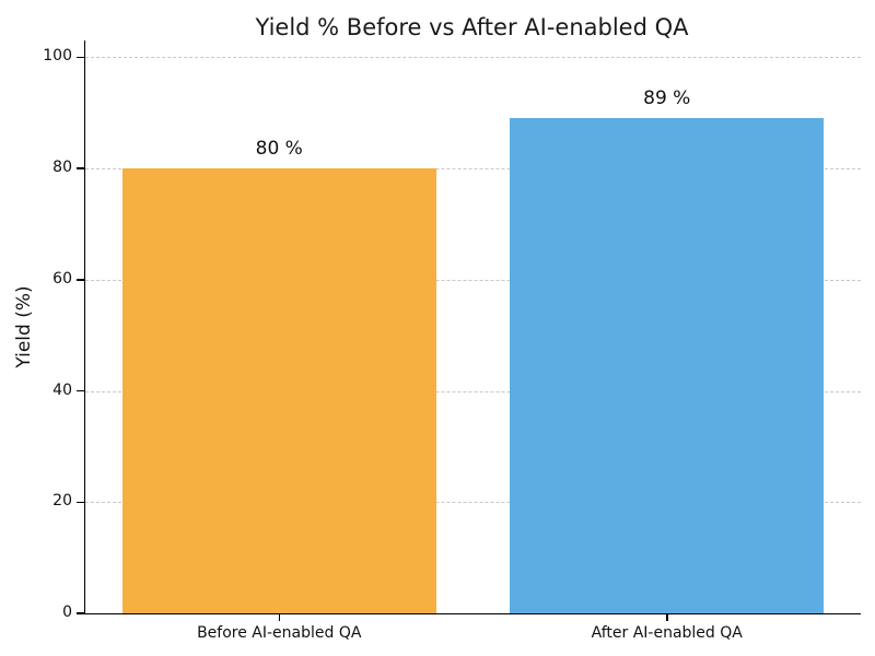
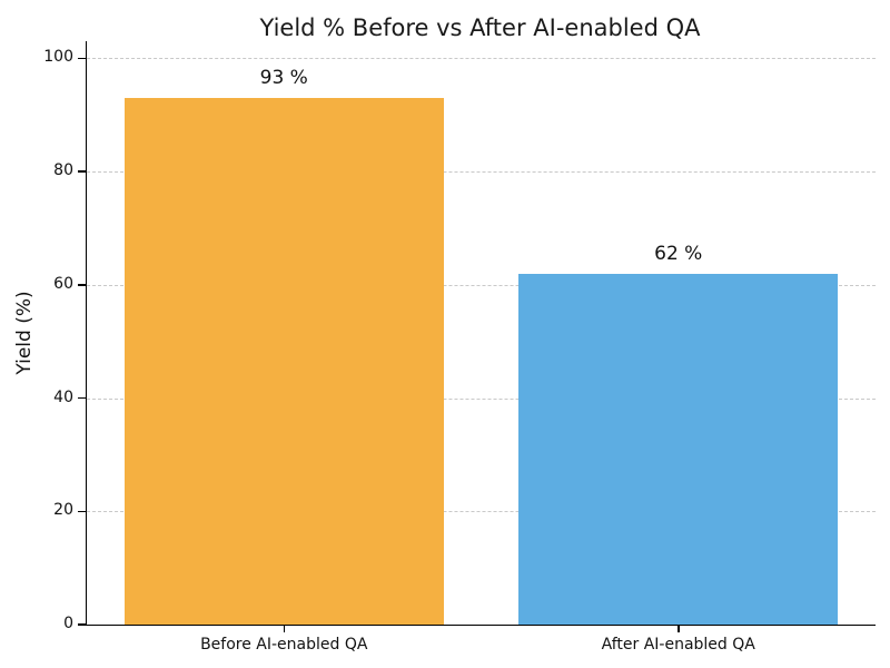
Before AI-enabled QA: 80 -> 93
After AI-enabled QA: 89 -> 62
